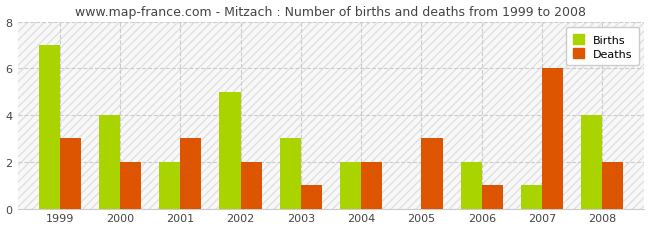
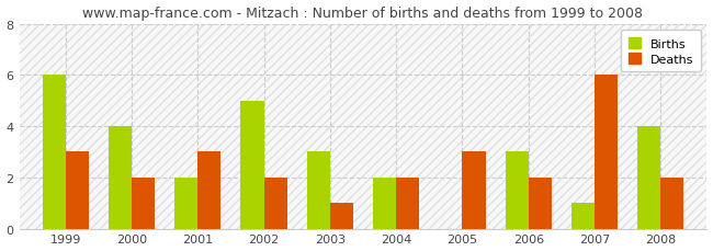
Births/1999: 7 -> 6
Births/2006: 2 -> 3
Deaths/2006: 1 -> 2
